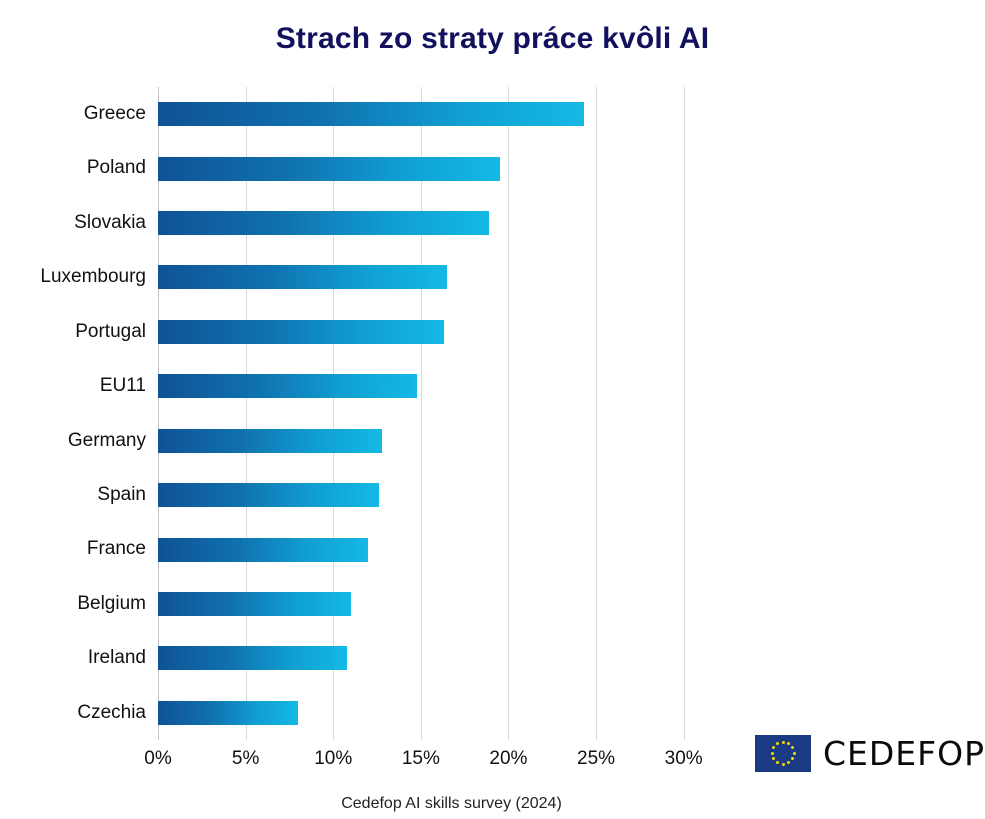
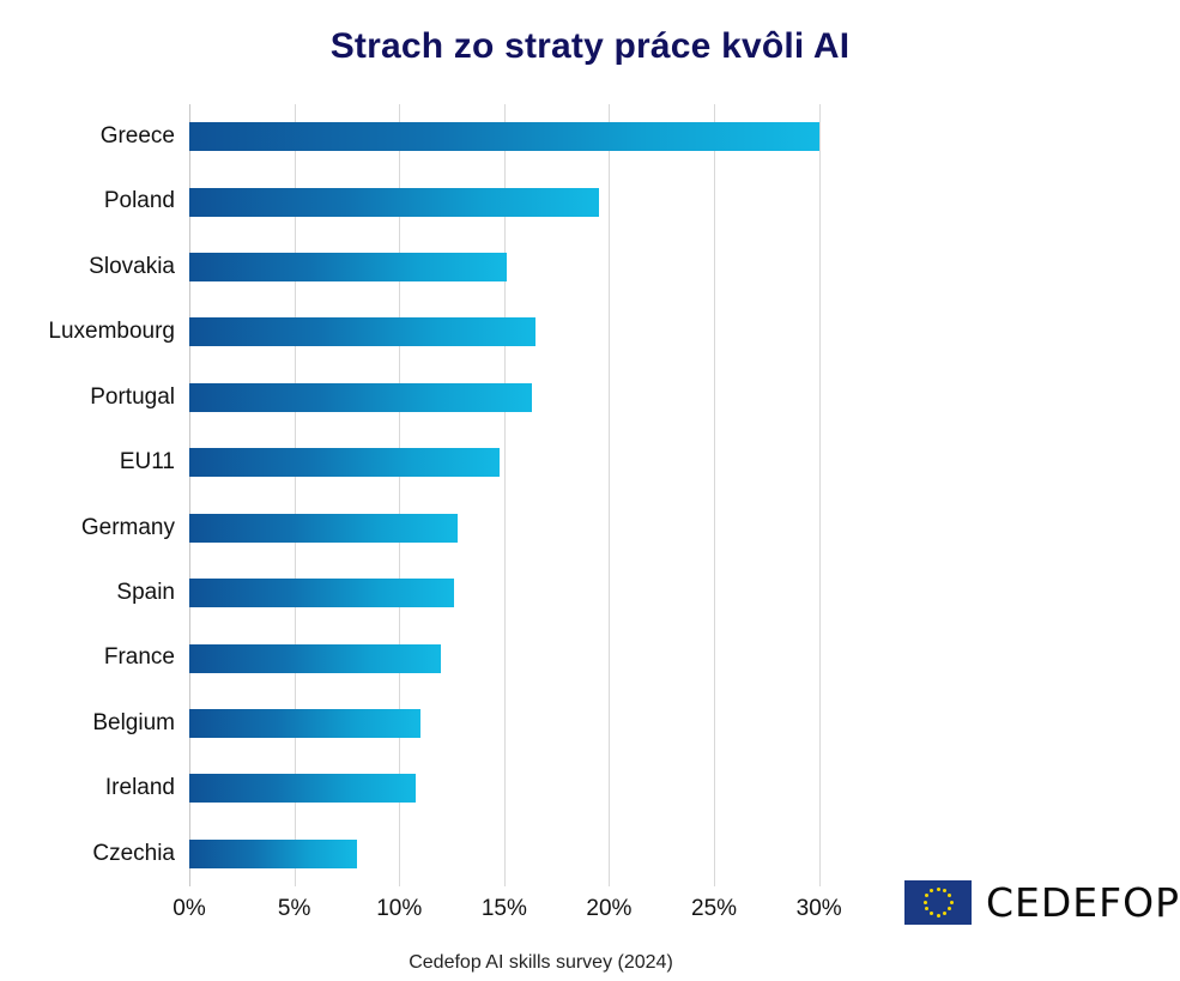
Greece: 24.3% -> 30.0%
Slovakia: 18.9% -> 15.1%
